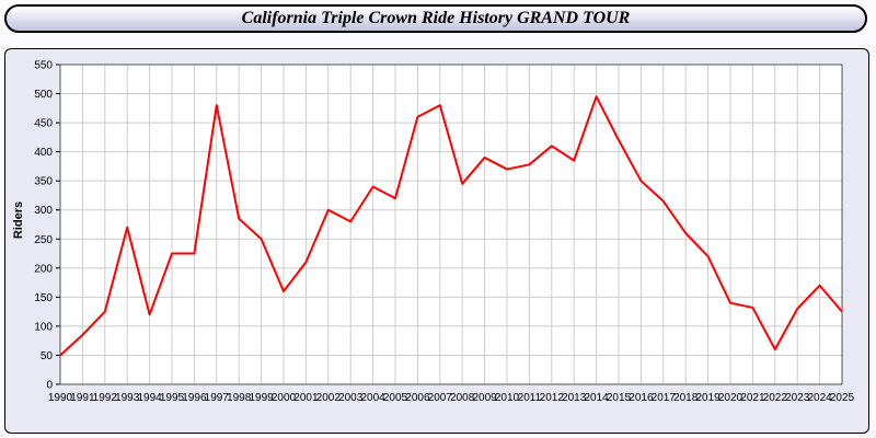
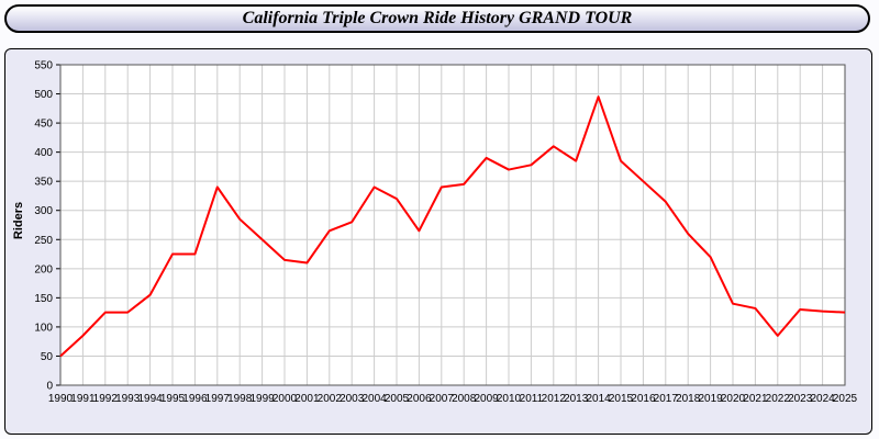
1993: 270 -> 120
1994: 120 -> 160
1997: 480 -> 340
2000: 160 -> 220
2002: 300 -> 260
2006: 460 -> 260
2007: 480 -> 340
2015: 420 -> 380
2022: 60 -> 80
2024: 170 -> 130
